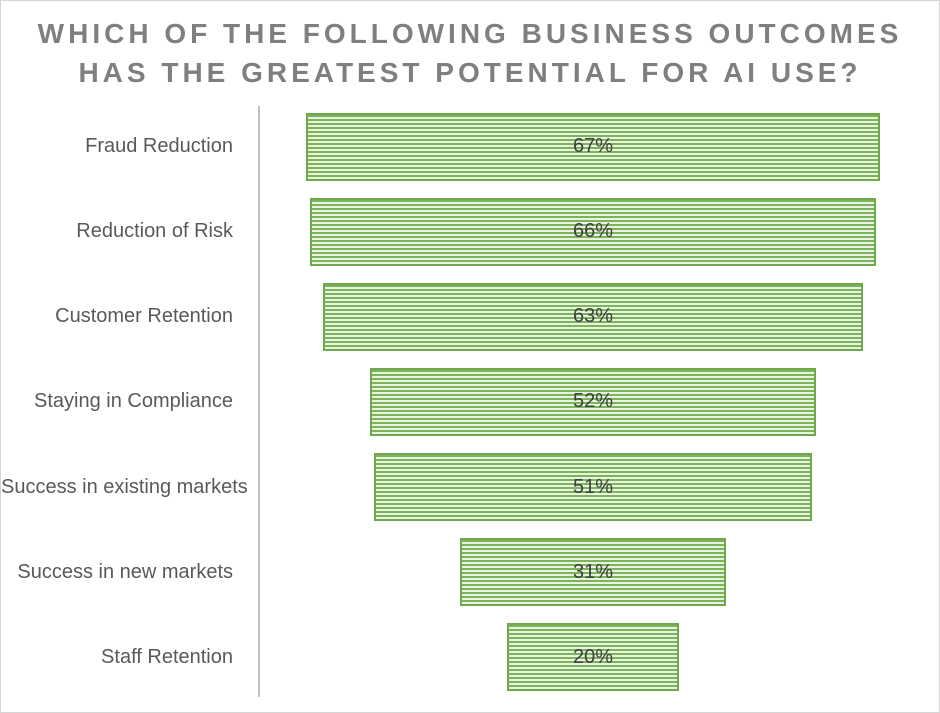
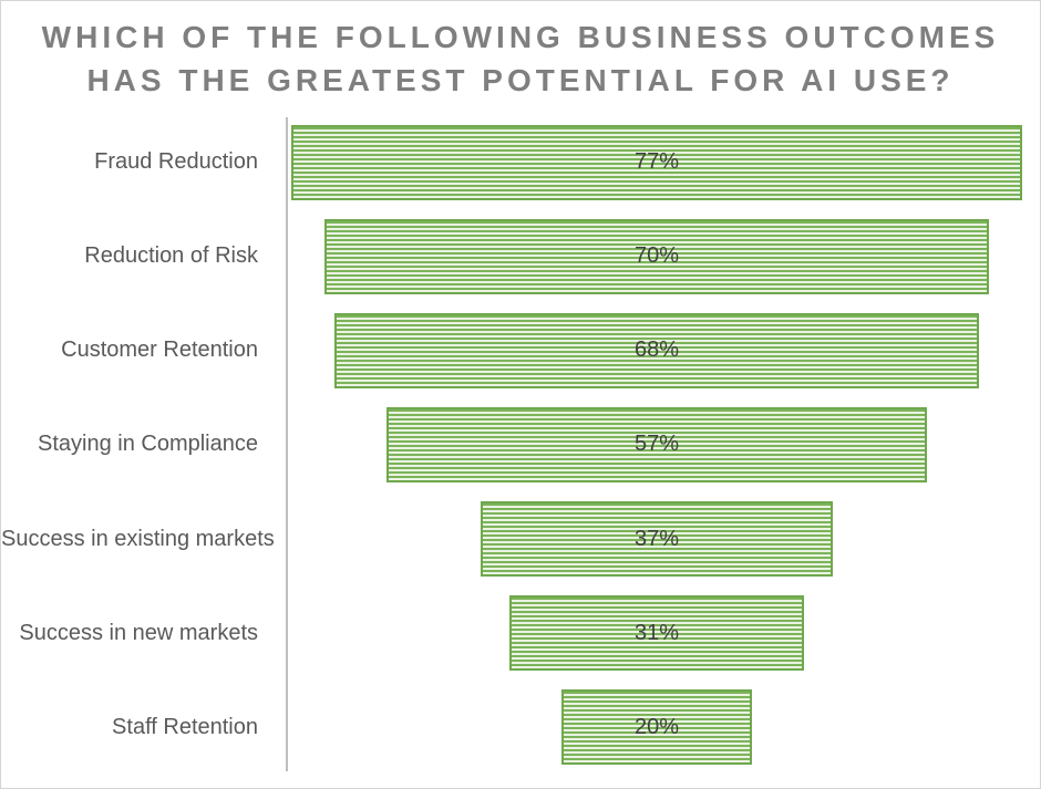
Fraud Reduction: 67% -> 77%
Reduction of Risk: 66% -> 70%
Customer Retention: 63% -> 68%
Staying in Compliance: 52% -> 57%
Success in existing markets: 51% -> 37%
